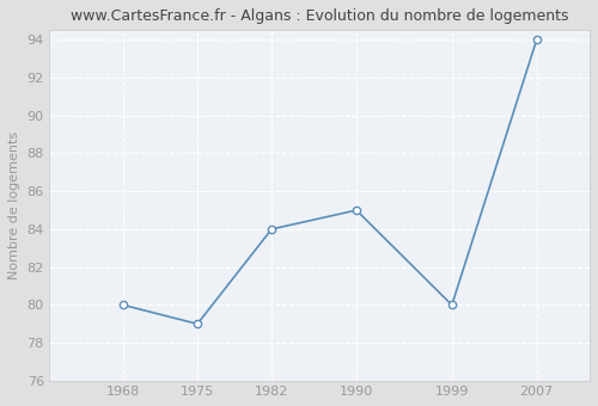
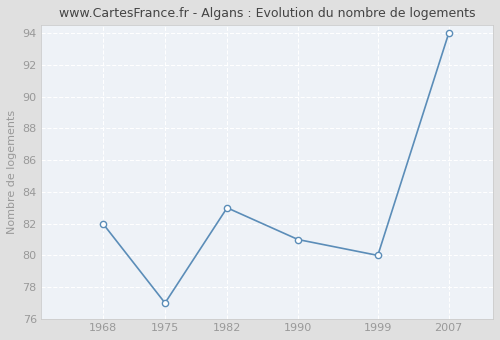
1968: 80 -> 82
1975: 79 -> 77
1982: 84 -> 83
1990: 85 -> 81
